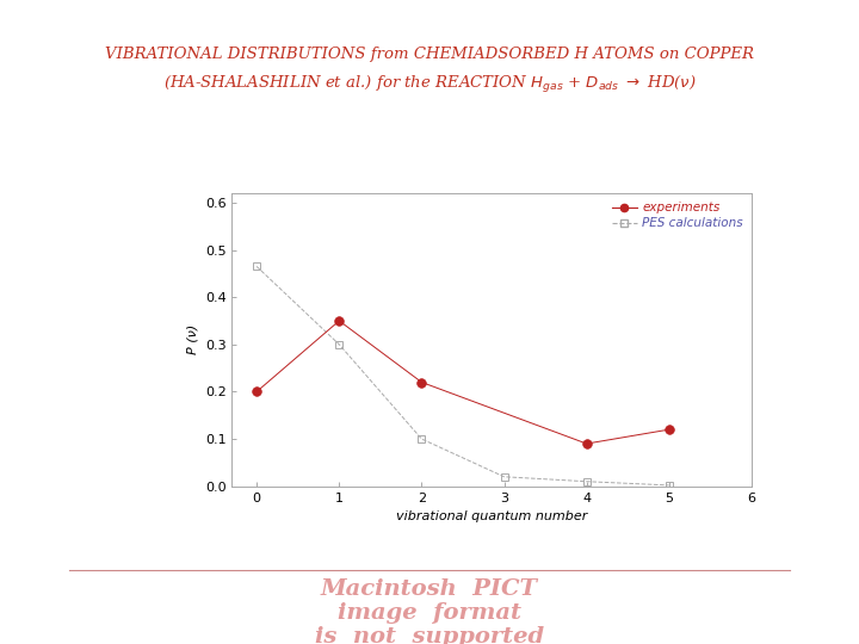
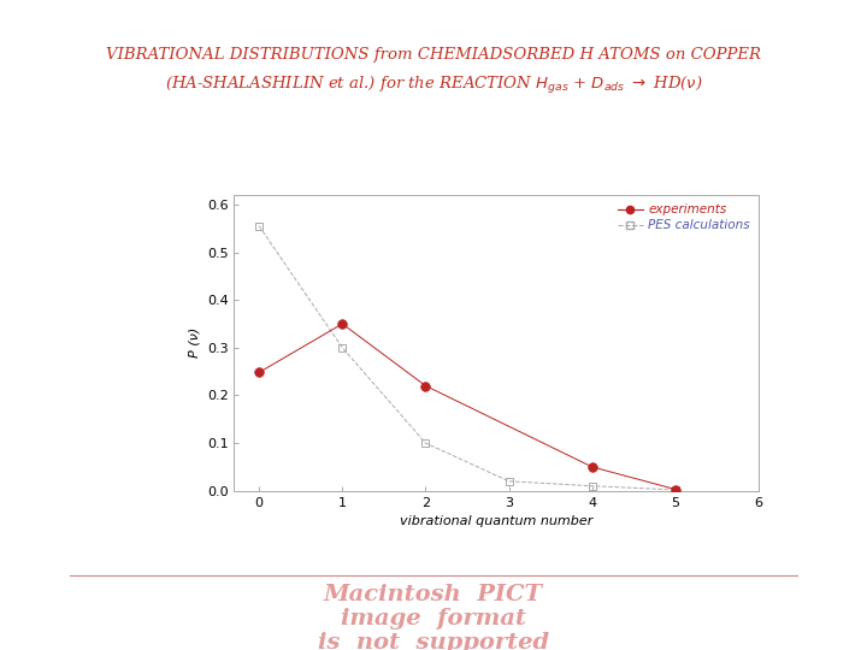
experiments/0: 0.200 -> 0.248
PES calculations/0: 0.465 -> 0.555
experiments/4: 0.090 -> 0.050
experiments/5: 0.120 -> 0.003
